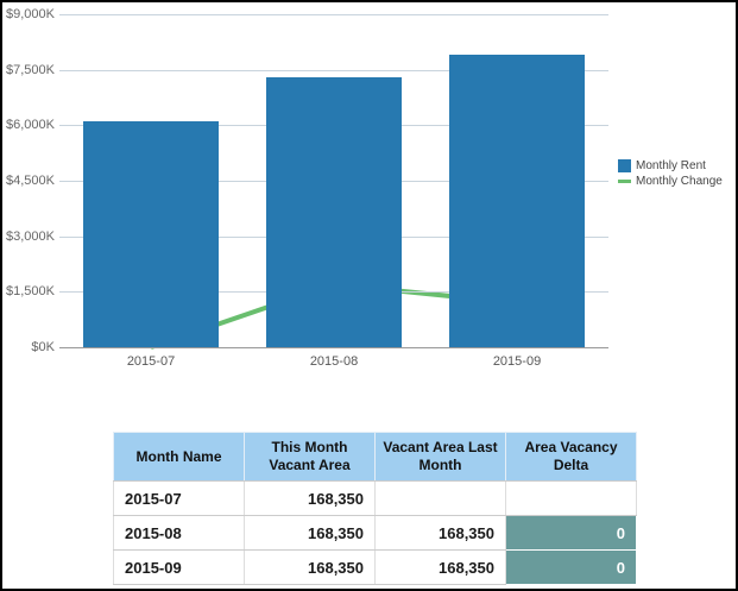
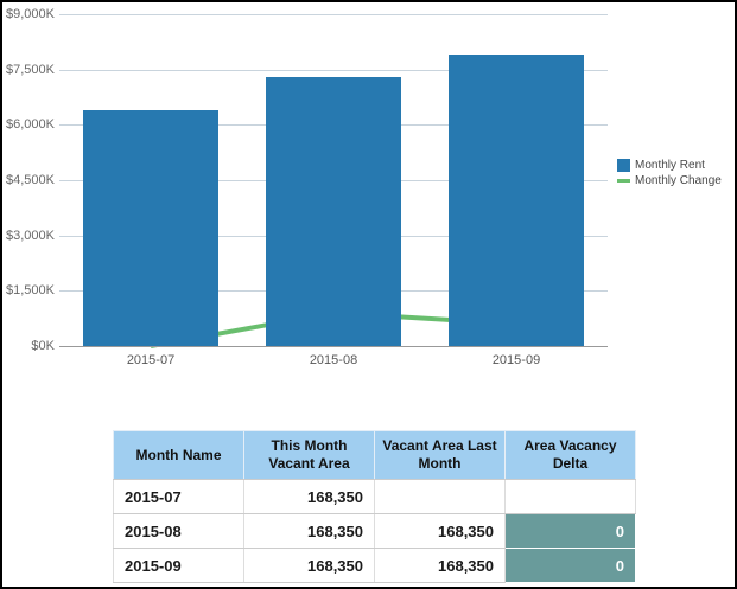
Monthly Rent/2015-07: $6100K -> $6400K
Monthly Change/2015-08: $1700K -> $900K
Monthly Change/2015-09: $1200K -> $600K
